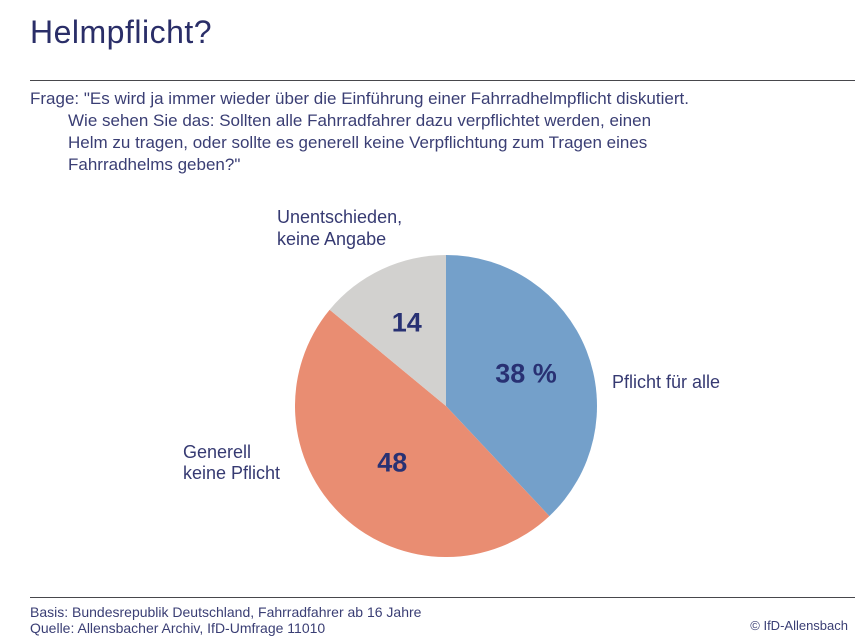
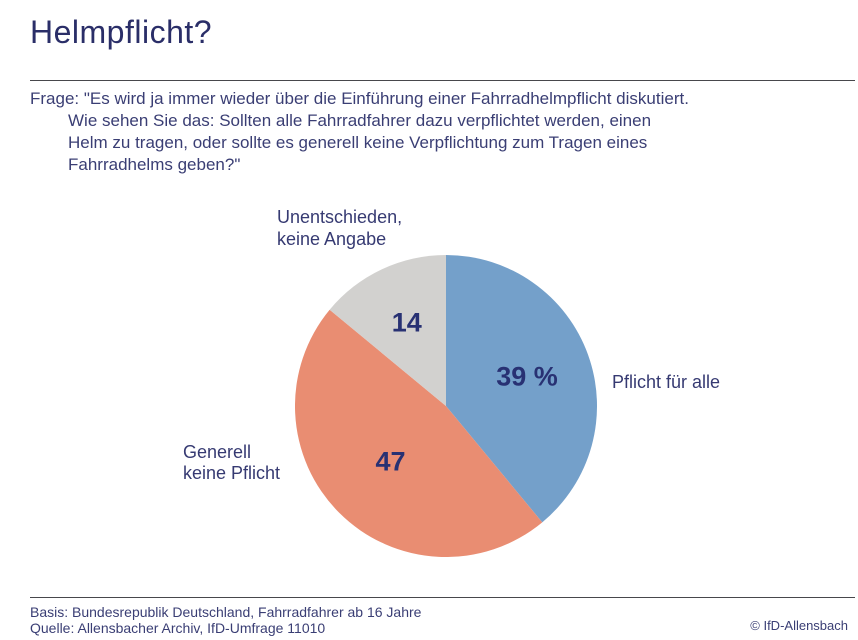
Pflicht für alle: 38 -> 39
Generell keine Pflicht: 48 -> 47
